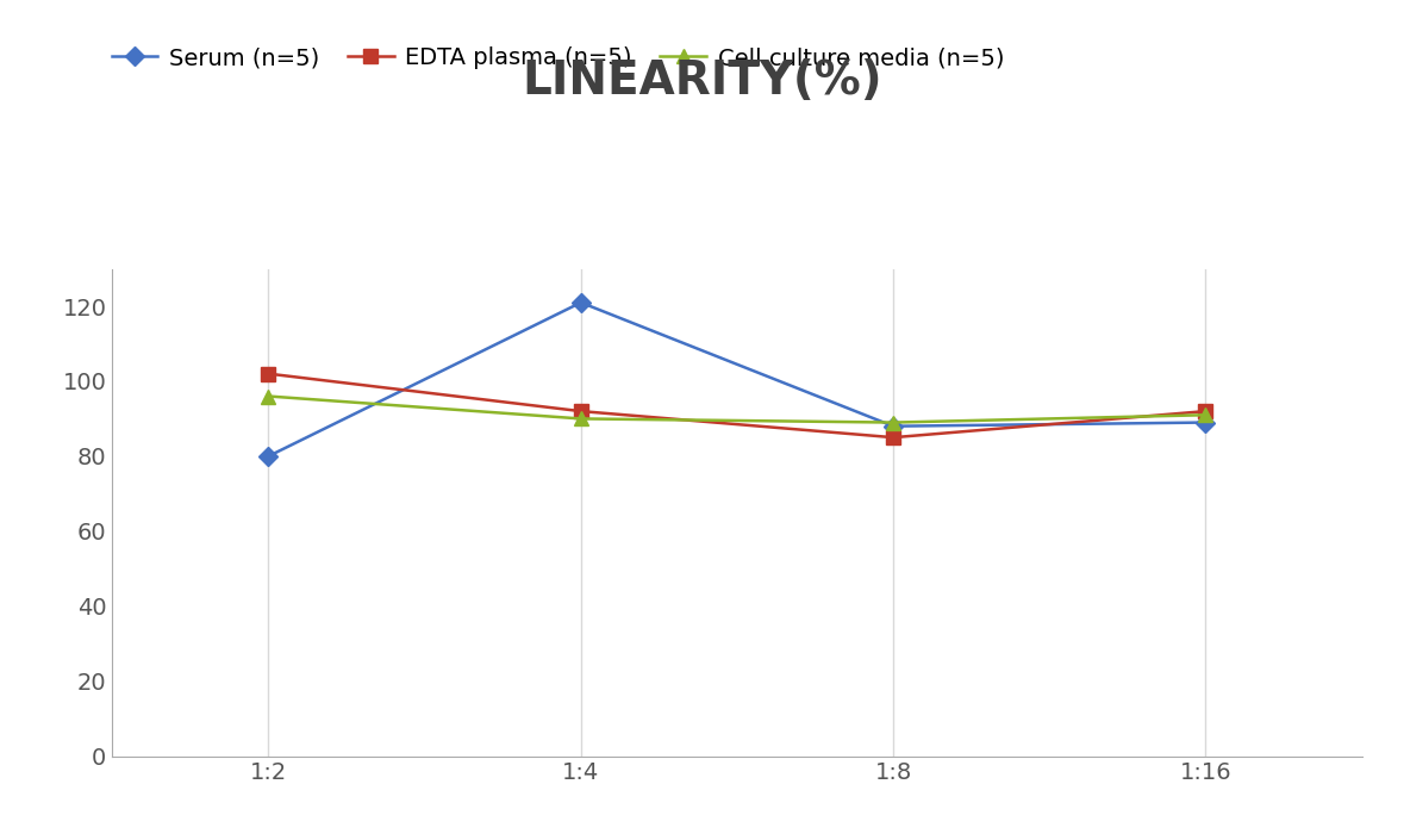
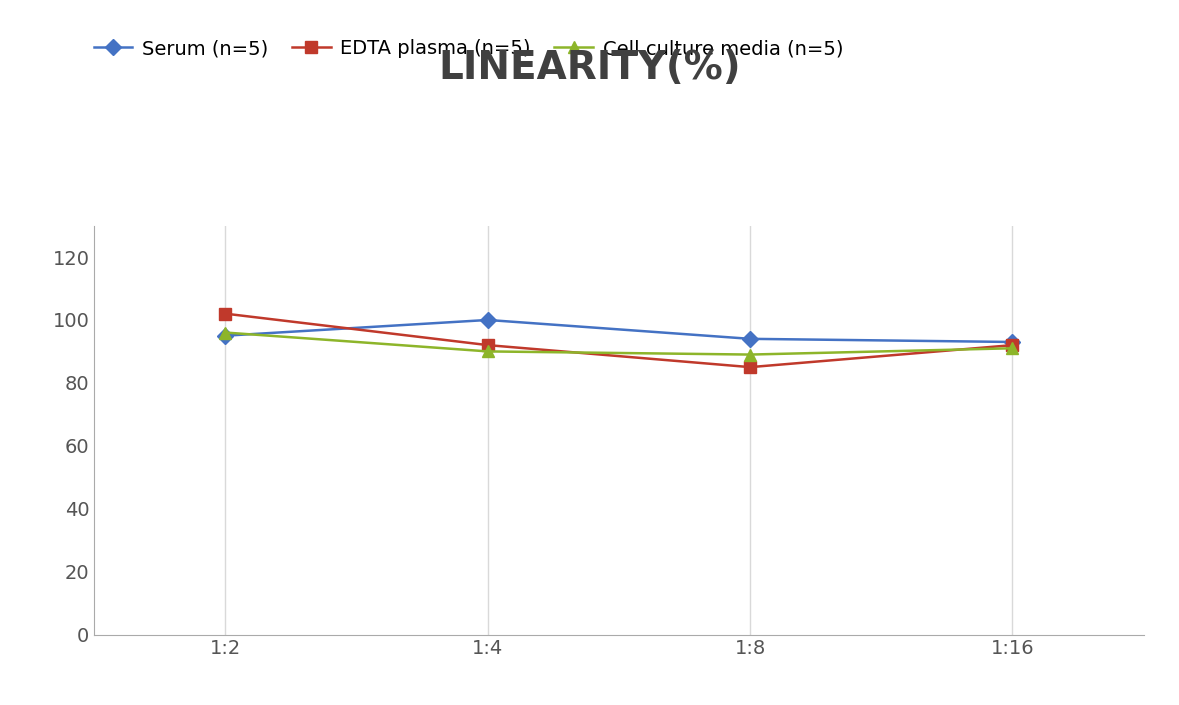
Serum (n=5)/1:2: 80 -> 95
Serum (n=5)/1:4: 121 -> 100
Serum (n=5)/1:8: 88 -> 94
Serum (n=5)/1:16: 89 -> 93
